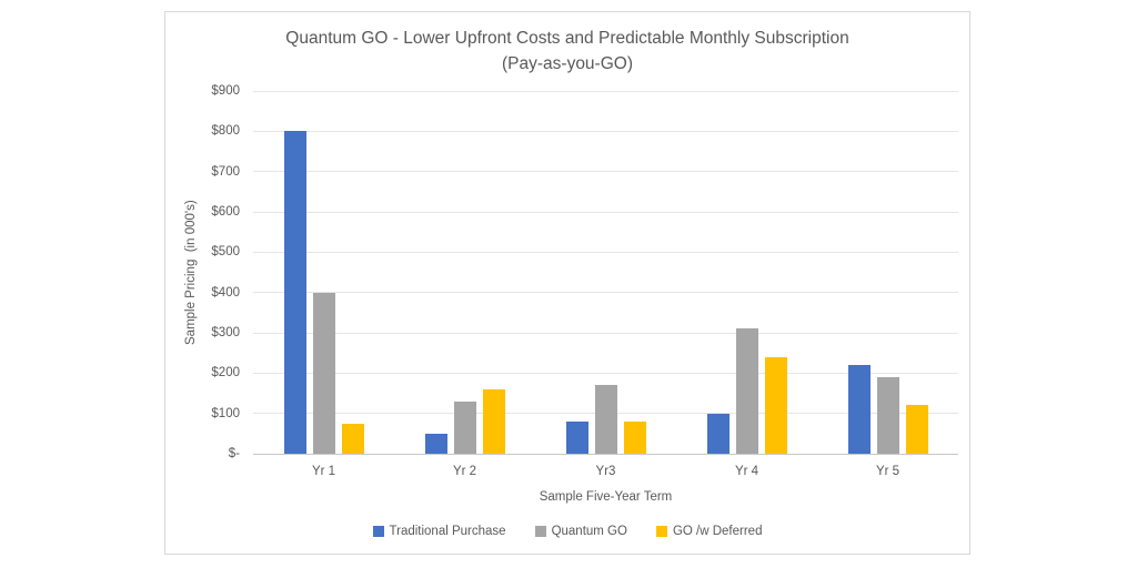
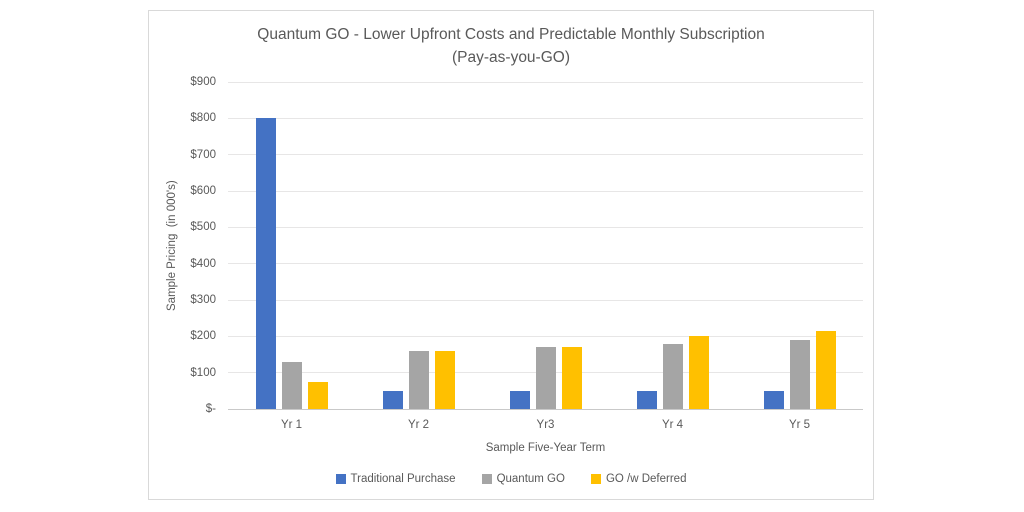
Quantum GO/Yr 1: $400 -> $130
Quantum GO/Yr 2: $130 -> $160
Traditional Purchase/Yr3: $80 -> $50
GO /w Deferred/Yr3: $80 -> $170
Traditional Purchase/Yr 4: $100 -> $50
Quantum GO/Yr 4: $310 -> $180
GO /w Deferred/Yr 4: $240 -> $200
Traditional Purchase/Yr 5: $220 -> $50
GO /w Deferred/Yr 5: $120 -> $220
